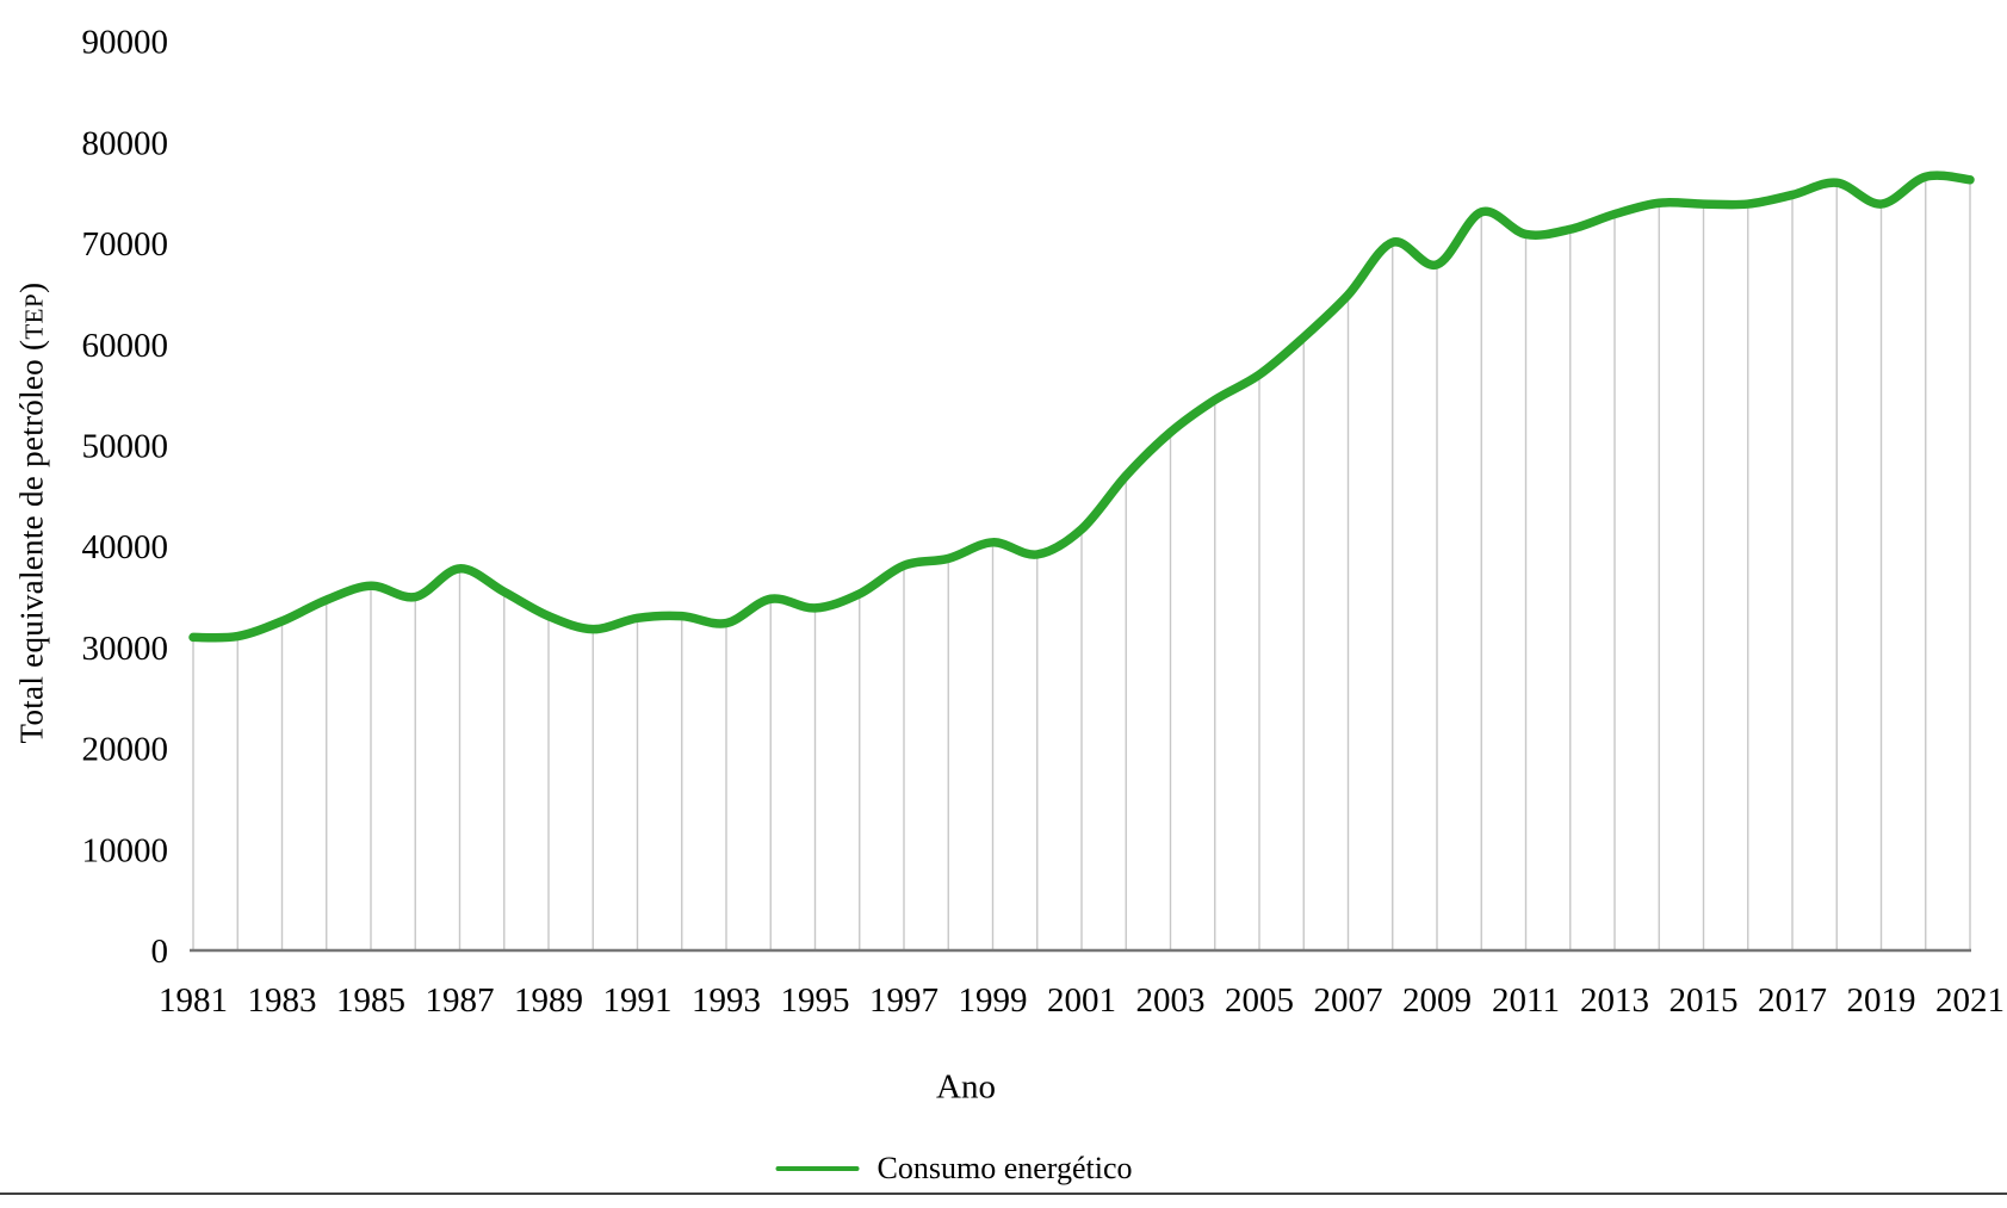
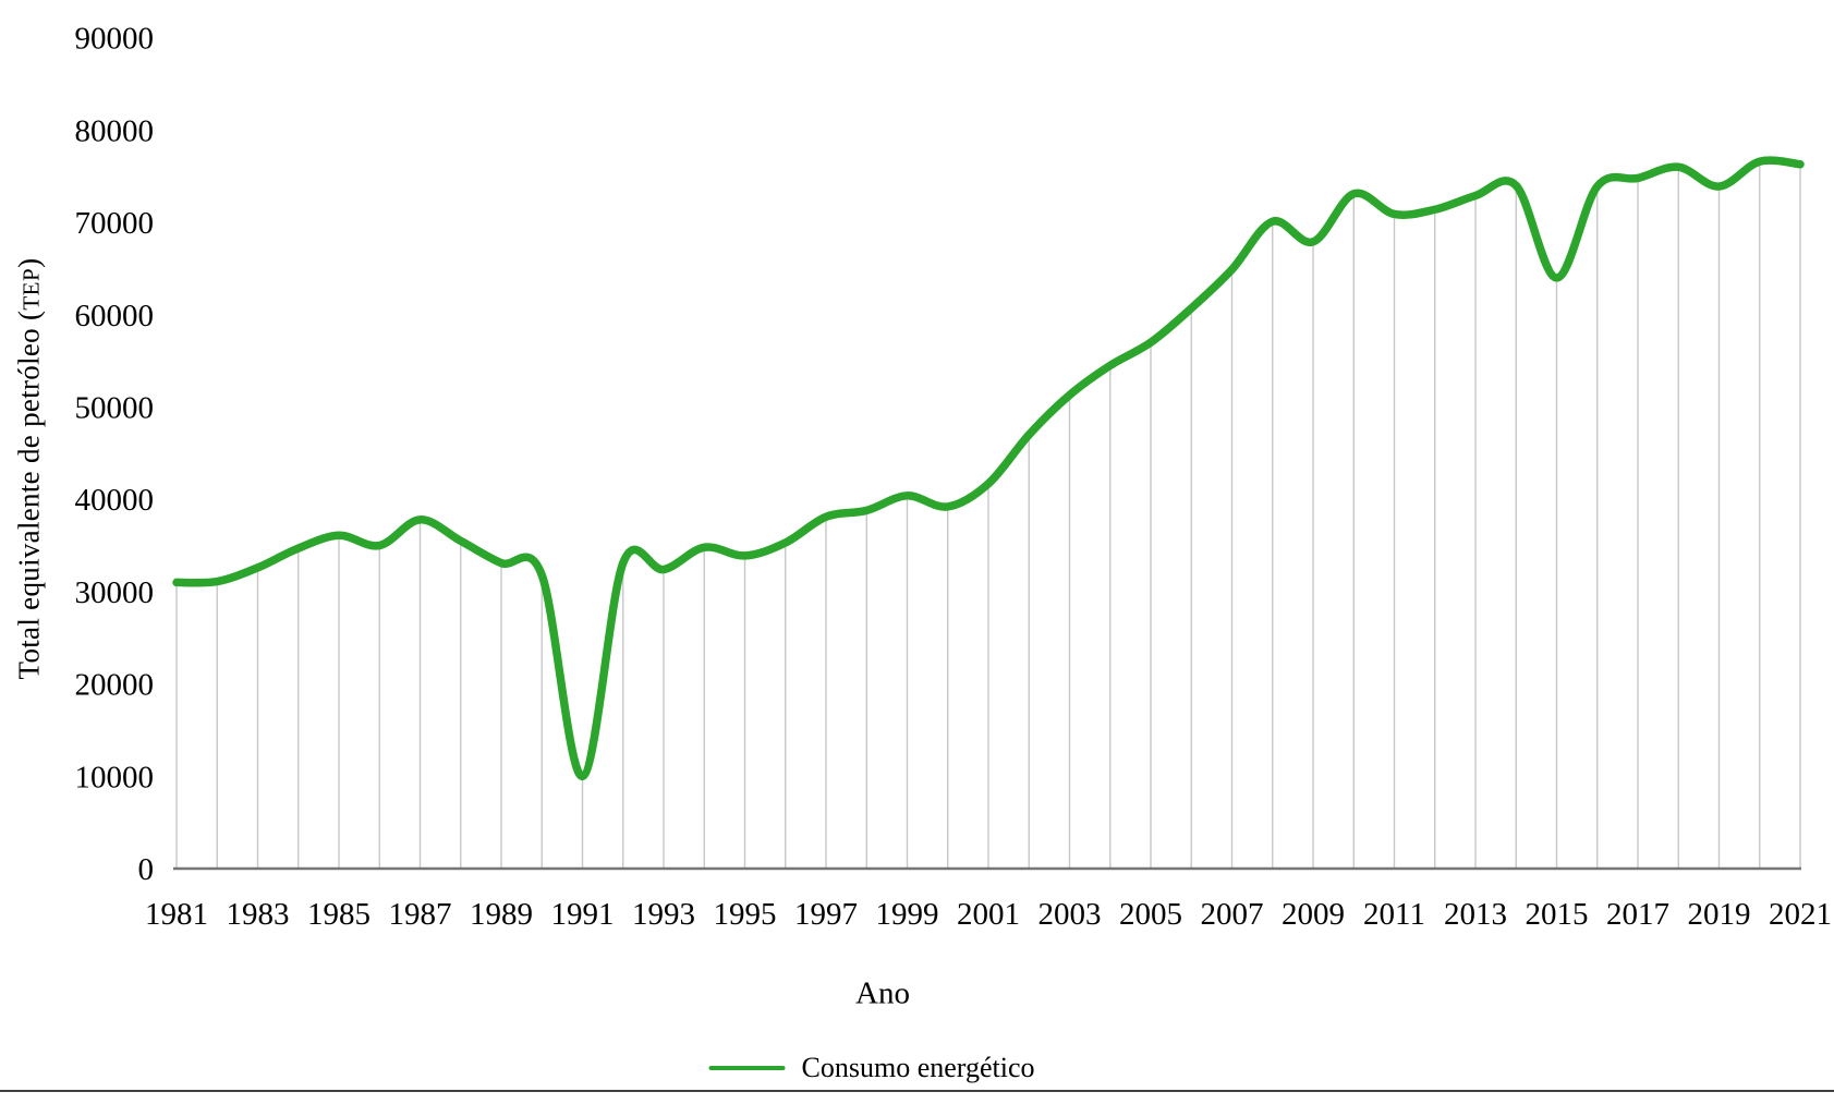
1991: 33000 -> 10000
2015: 74000 -> 64000
